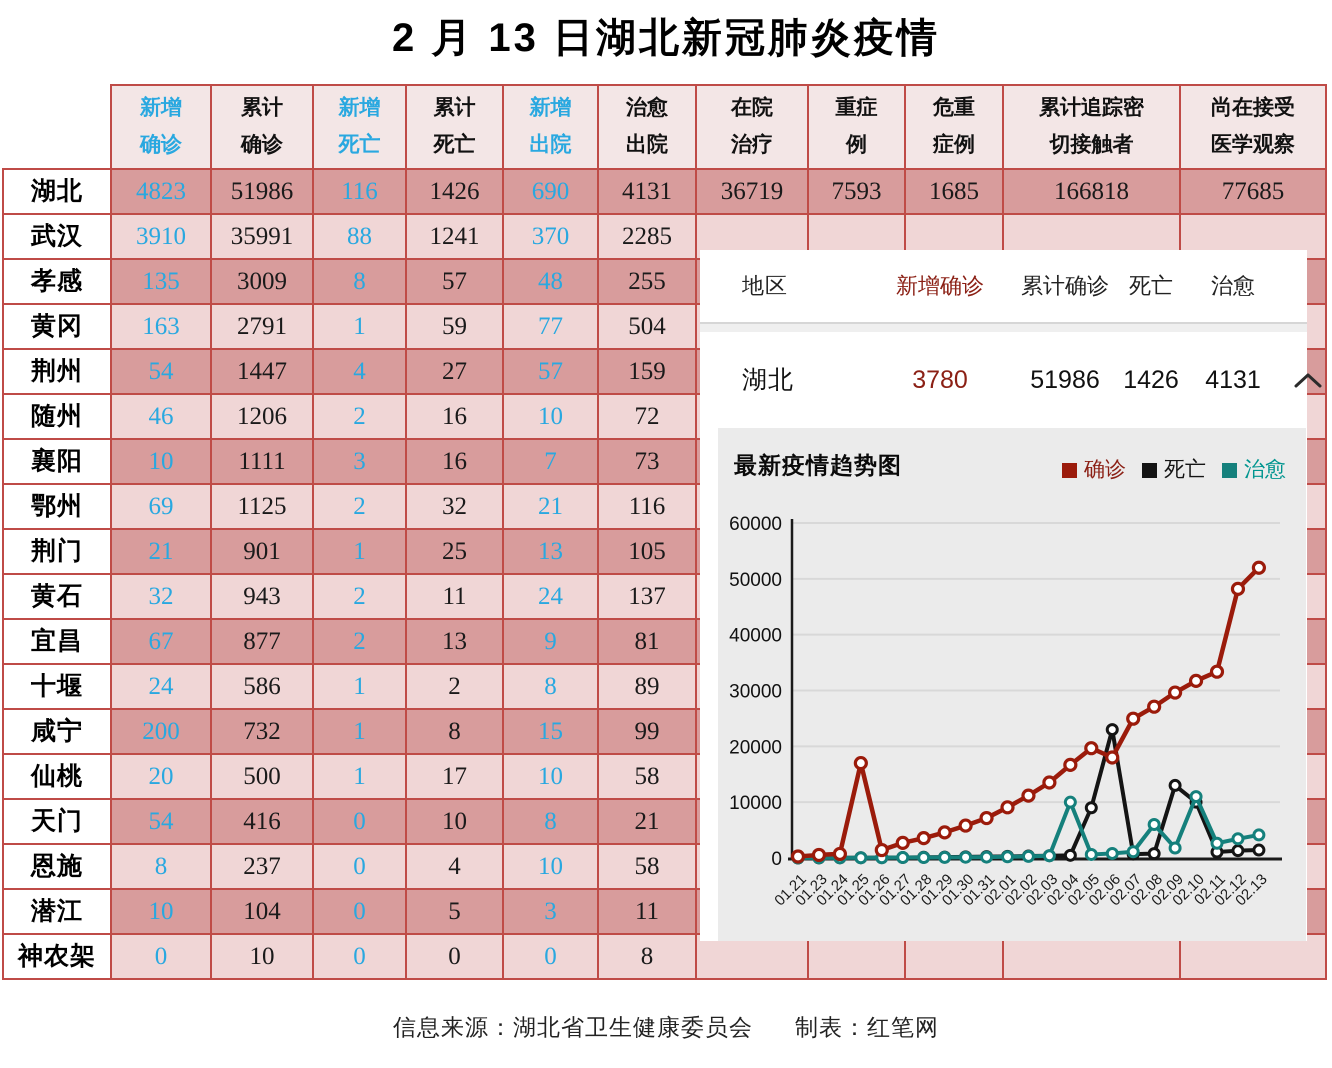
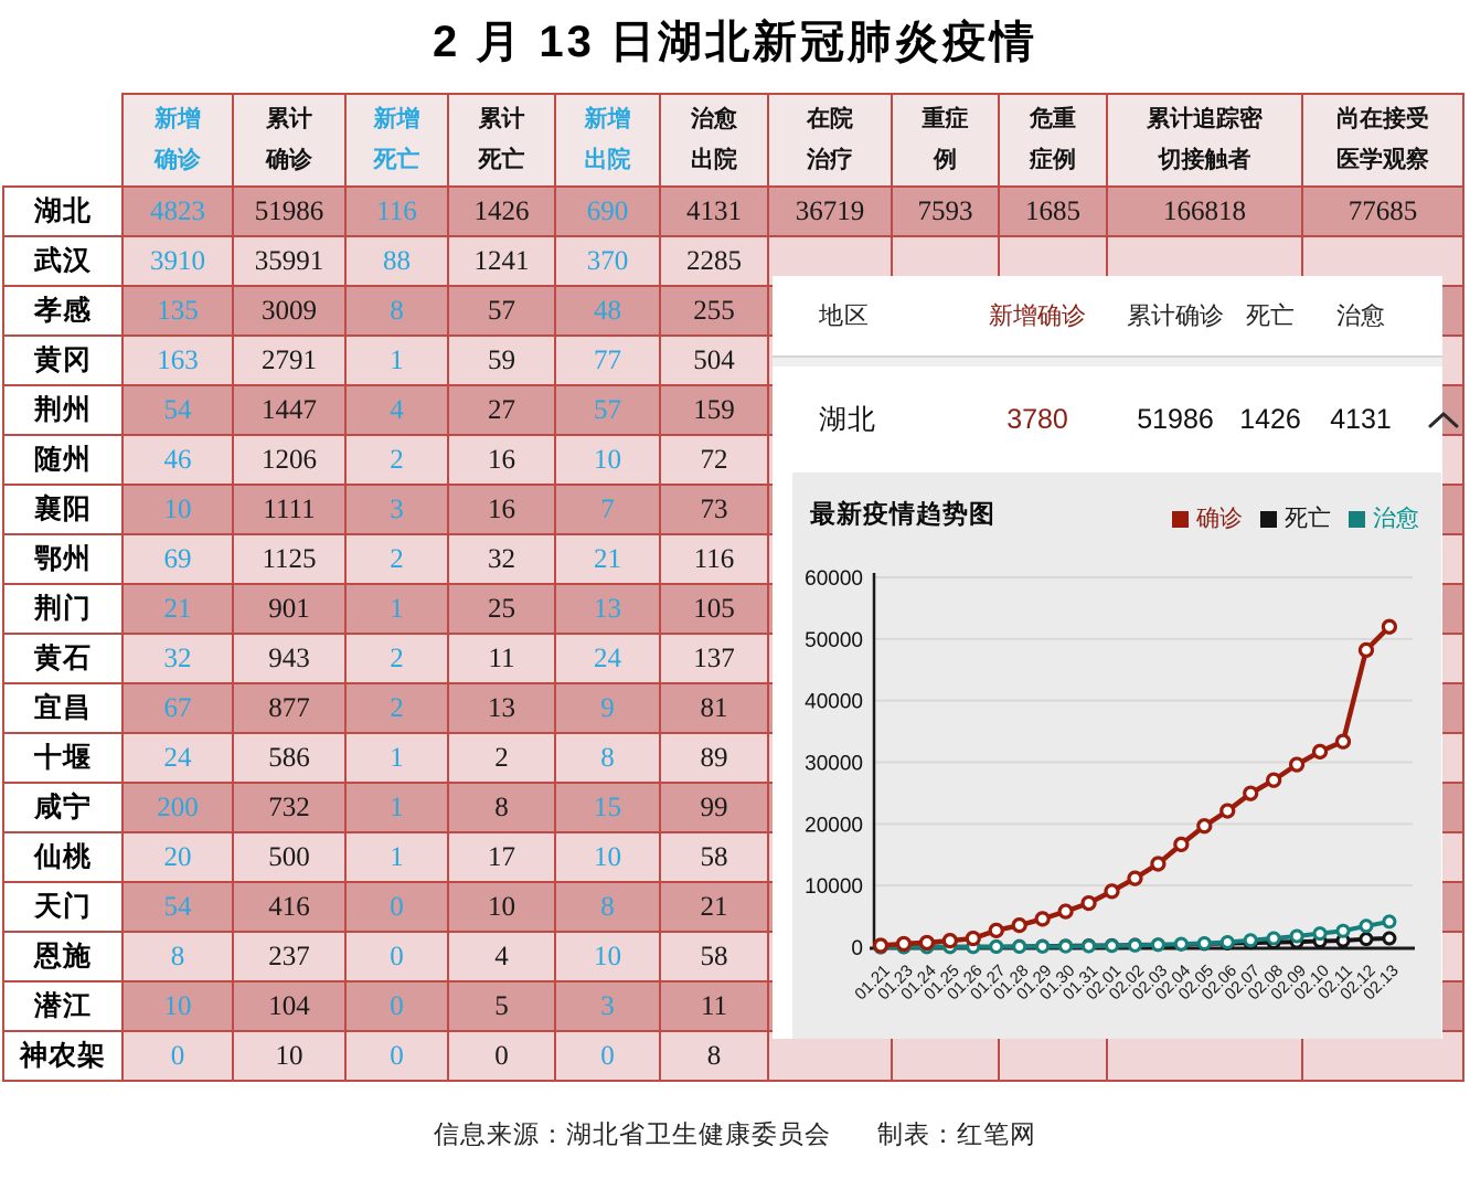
确诊/01.25: 17000 -> 1000
治愈/02.04: 10000 -> 1000
死亡/02.05: 9000 -> 1000
确诊/02.06: 18000 -> 22000
死亡/02.06: 23000 -> 1000
治愈/02.08: 6000 -> 1000
死亡/02.09: 13000 -> 1000
死亡/02.10: 10000 -> 1000
治愈/02.10: 11000 -> 2000
